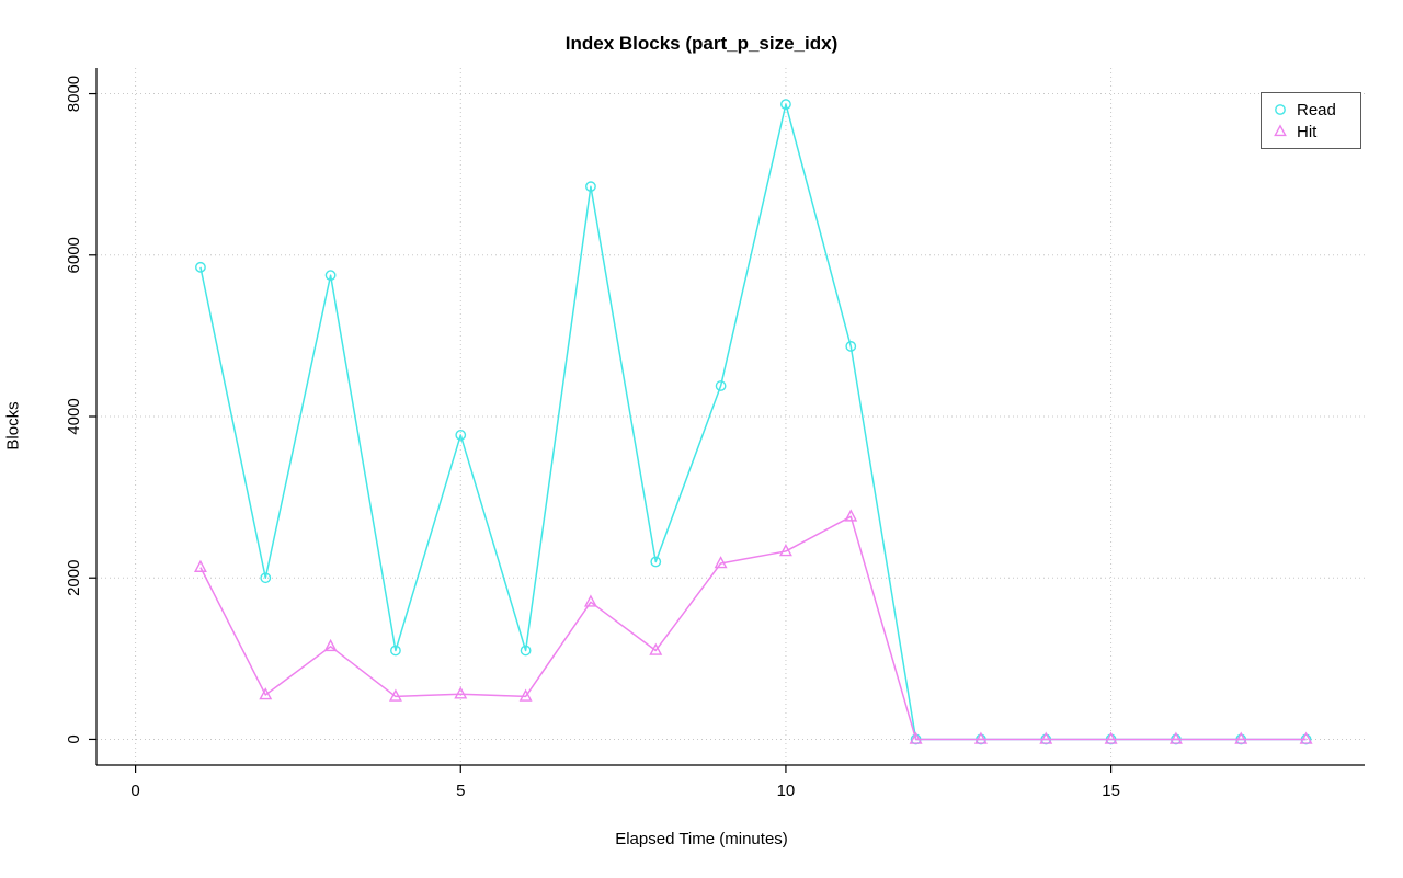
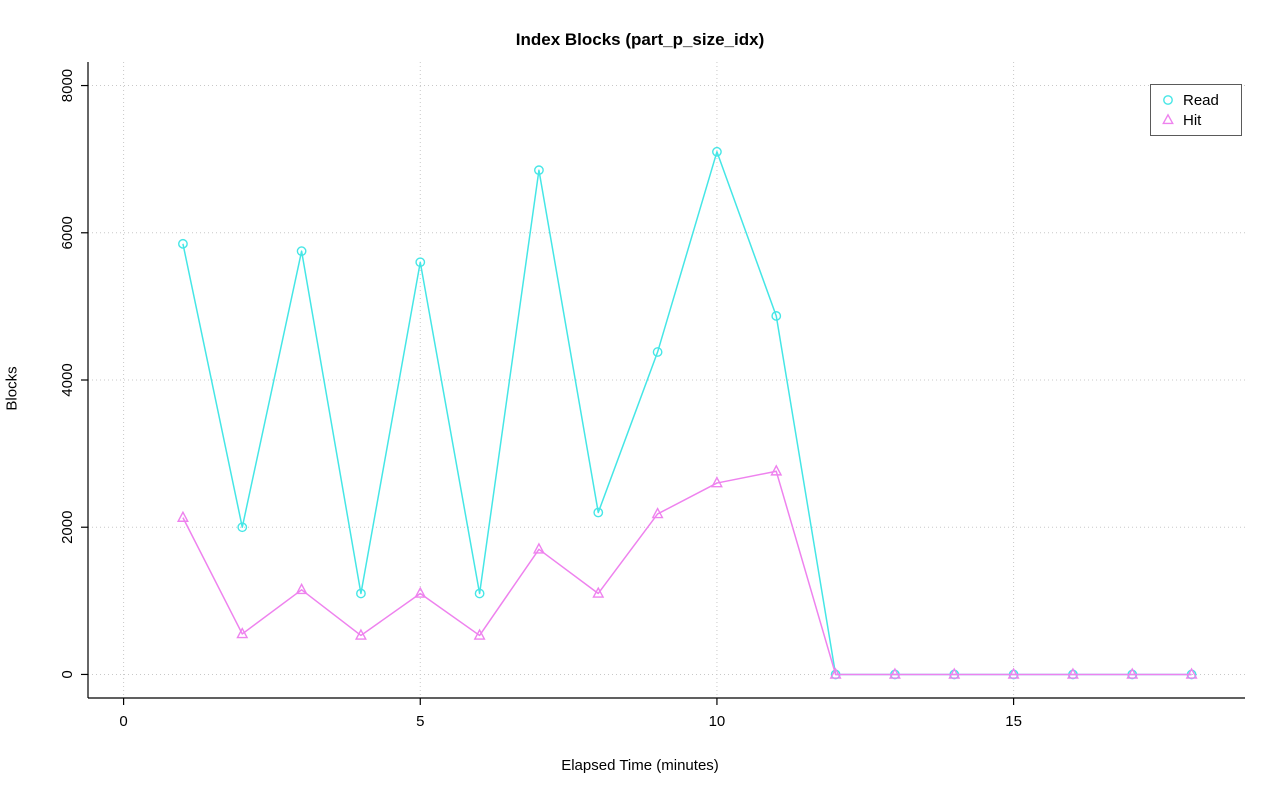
Read/5: 3800 -> 5600
Hit/5: 600 -> 1100
Read/10: 7900 -> 7100
Hit/10: 2300 -> 2600
